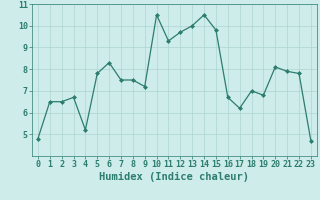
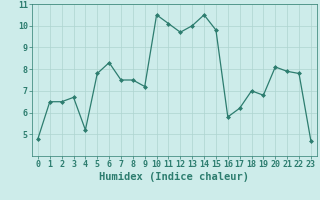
11: 9.3 -> 10.1
16: 6.7 -> 5.8
